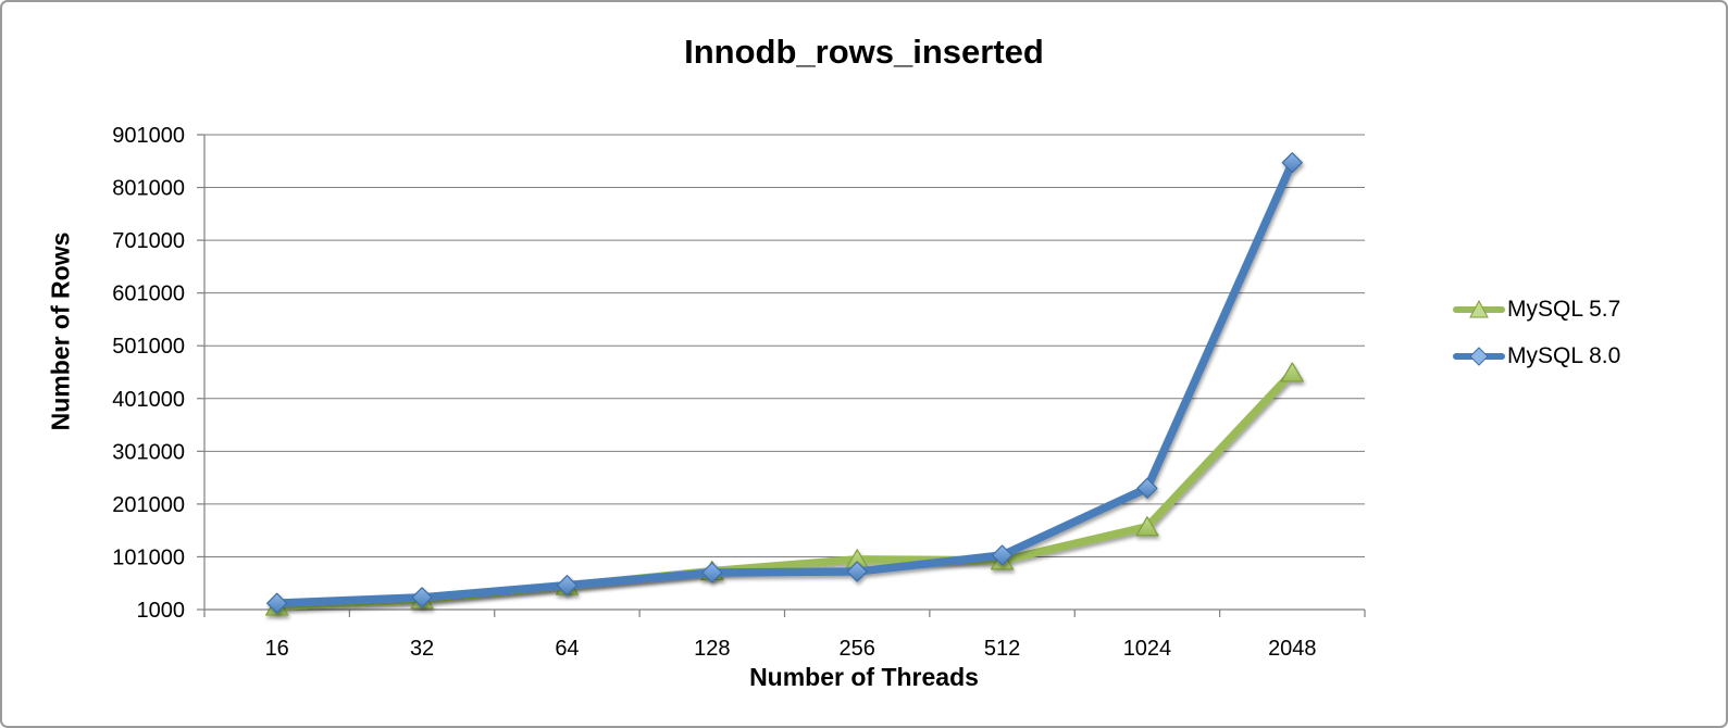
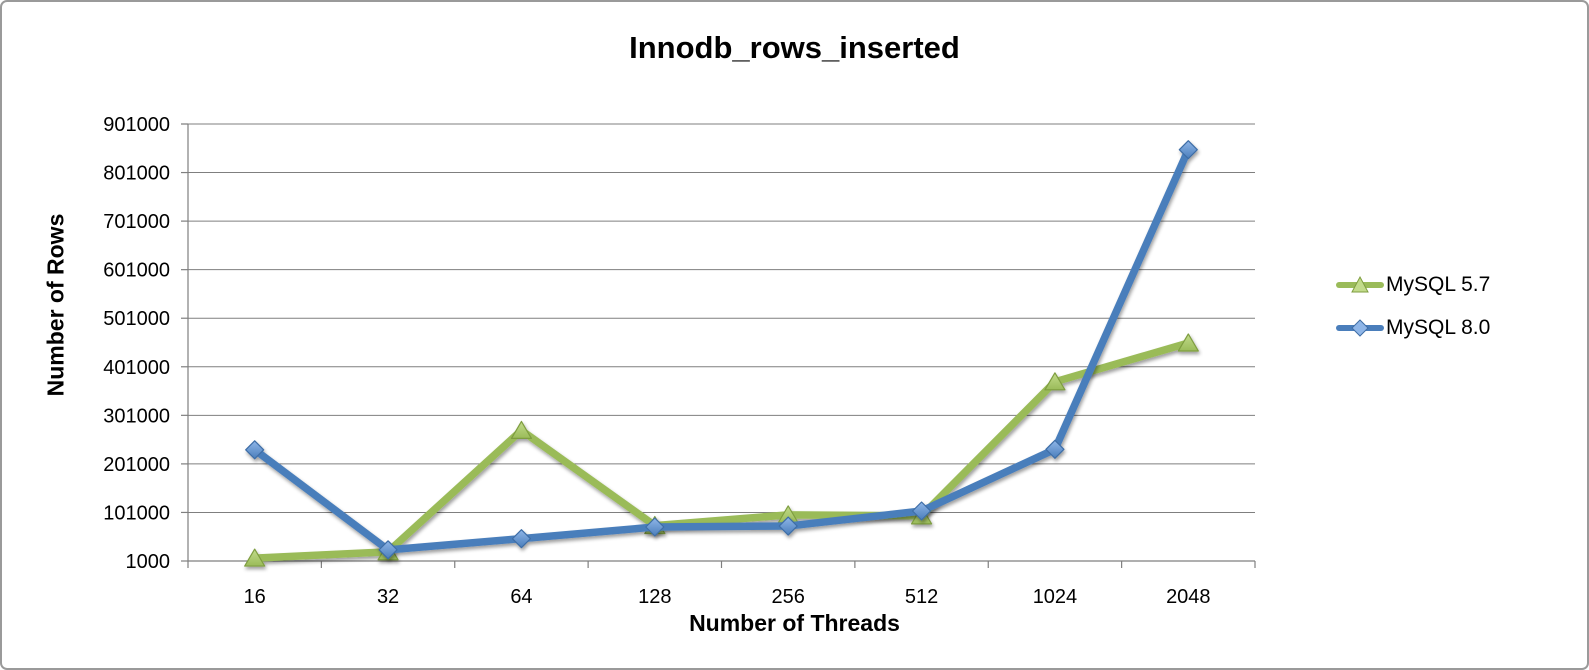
MySQL 8.0/16: 10000 -> 230000
MySQL 5.7/64: 50000 -> 270000
MySQL 5.7/1024: 160000 -> 370000
